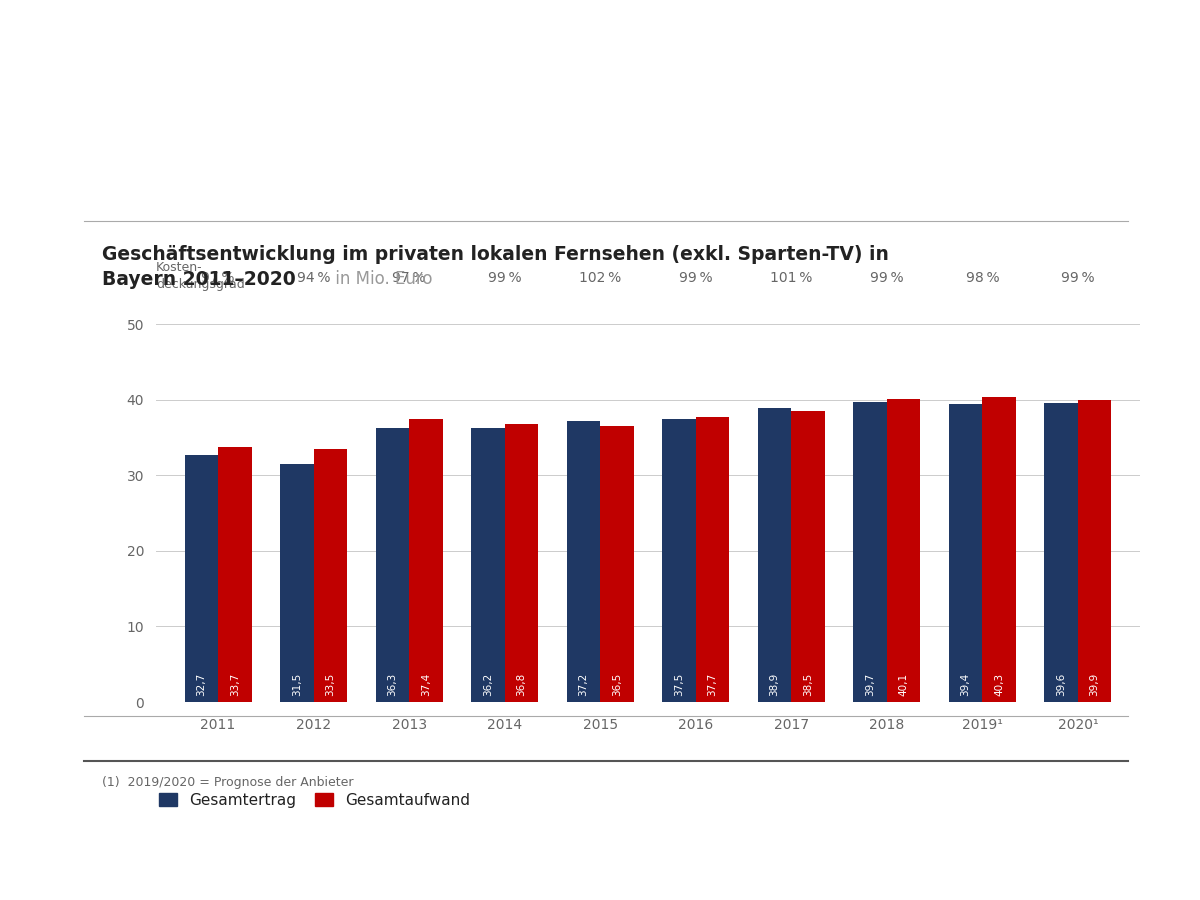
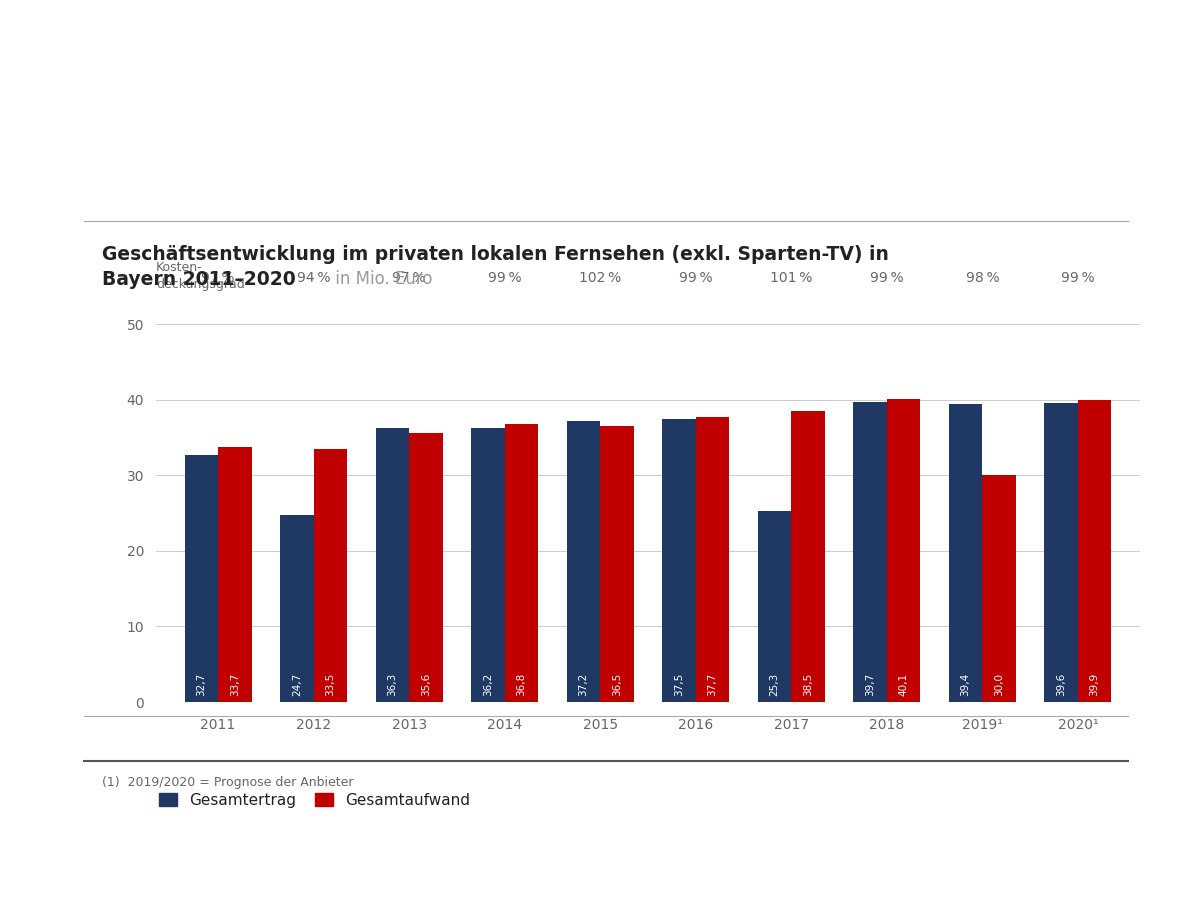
Gesamtertrag/2012: 31,5 -> 24,7
Gesamtaufwand/2013: 37,4 -> 35,6
Gesamtertrag/2017: 38,9 -> 25,3
Gesamtaufwand/2019¹: 40,3 -> 30,0
